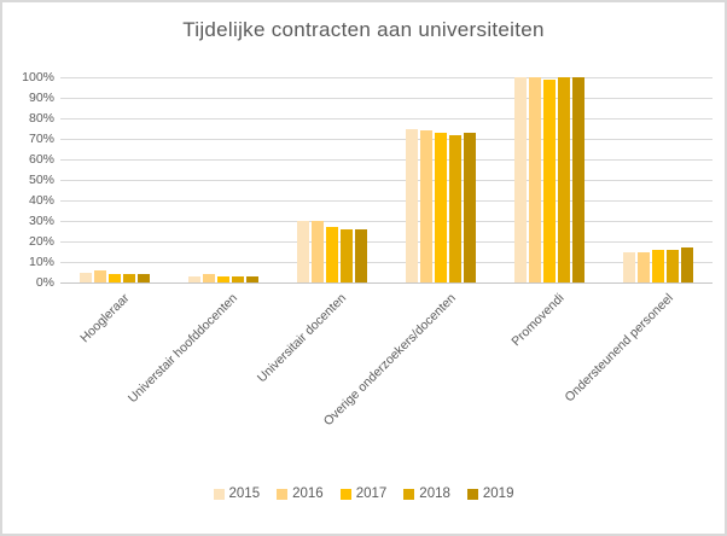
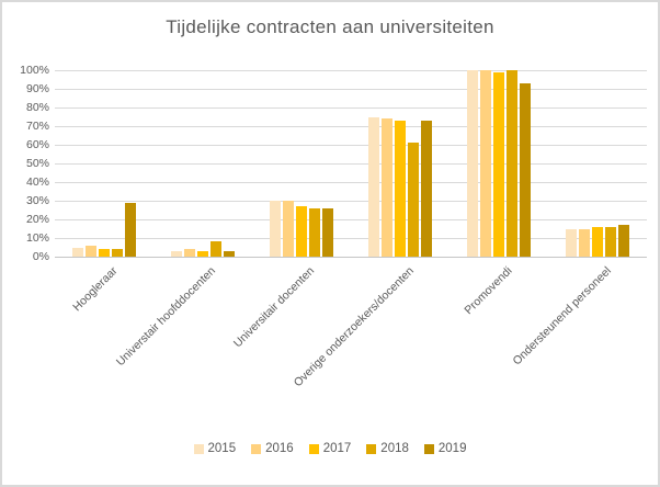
2019/Hoogleraar: 4% -> 29%
2018/Universtair hoofddocenten: 3% -> 8%
2018/Overige onderzoekers/docenten: 72% -> 61%
2019/Promovendi: 100% -> 93%
